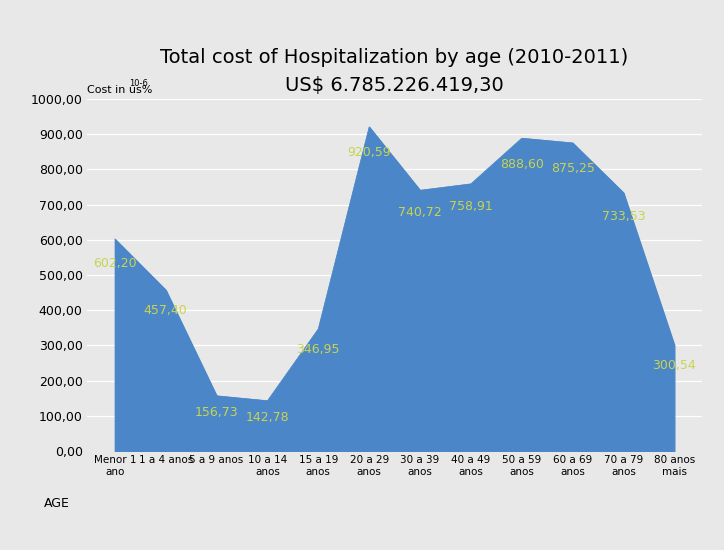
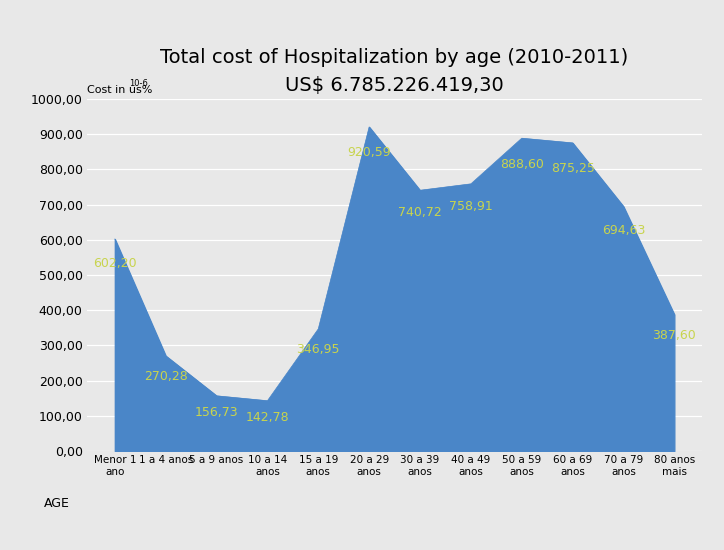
1 a 4 anos: 457,40 -> 270,28
70 a 79 anos: 733,53 -> 694,63
80 anos mais: 300,54 -> 387,60
